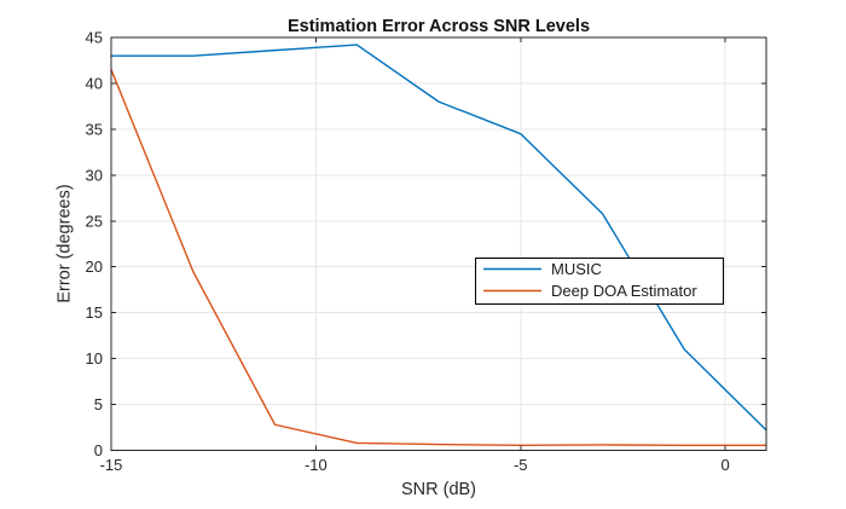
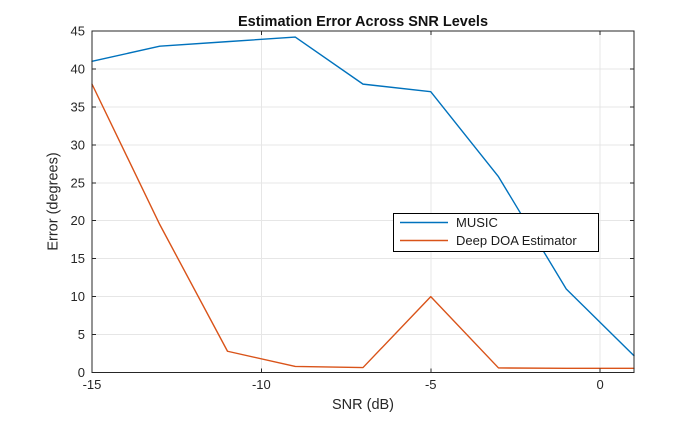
MUSIC/-15: 43 -> 41
Deep DOA Estimator/-15: 42 -> 38
MUSIC/-5: 34 -> 37
Deep DOA Estimator/-5: 1 -> 10
